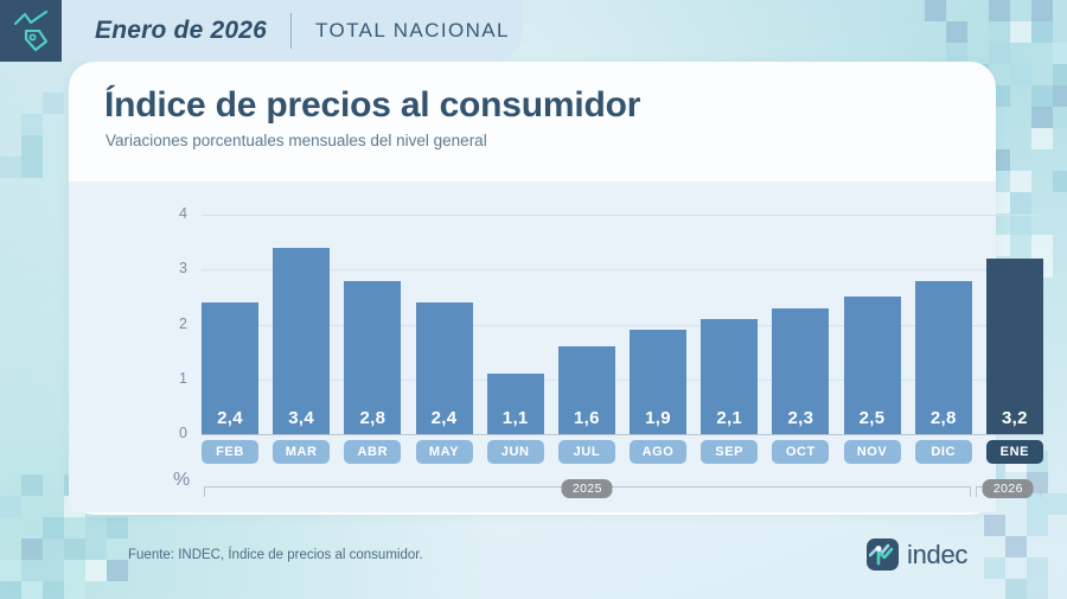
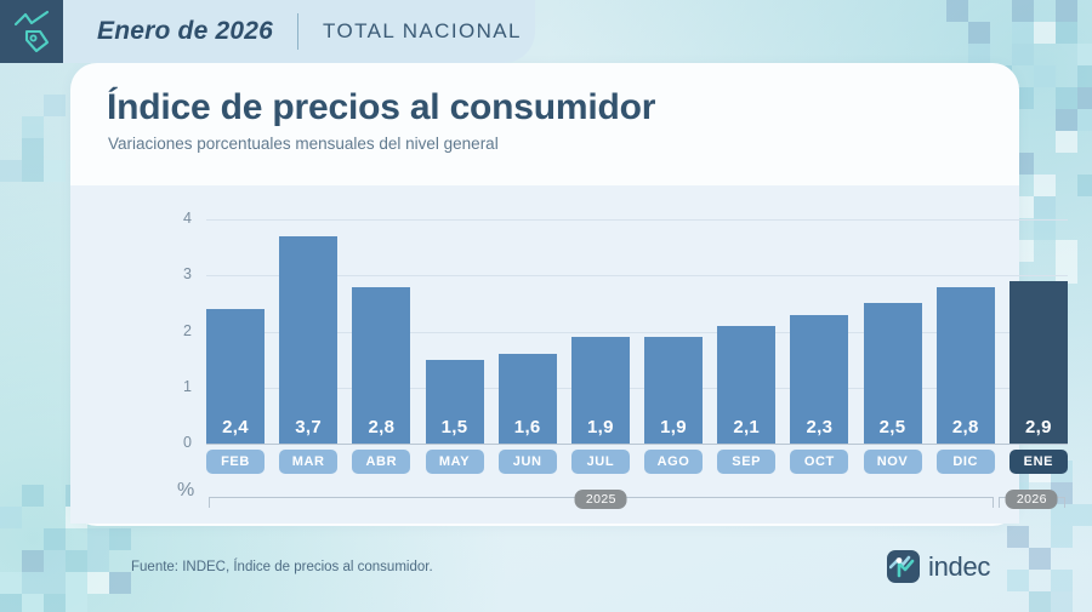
MAR: 3,4 -> 3,7
MAY: 2,4 -> 1,5
JUN: 1,1 -> 1,6
JUL: 1,6 -> 1,9
ENE: 3,2 -> 2,9
